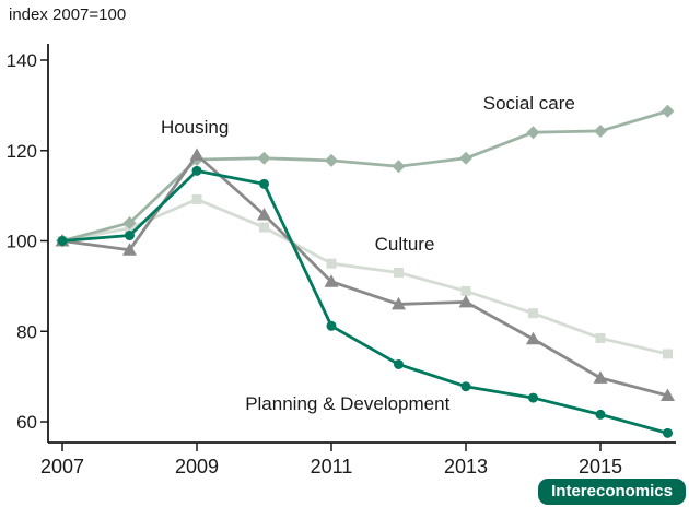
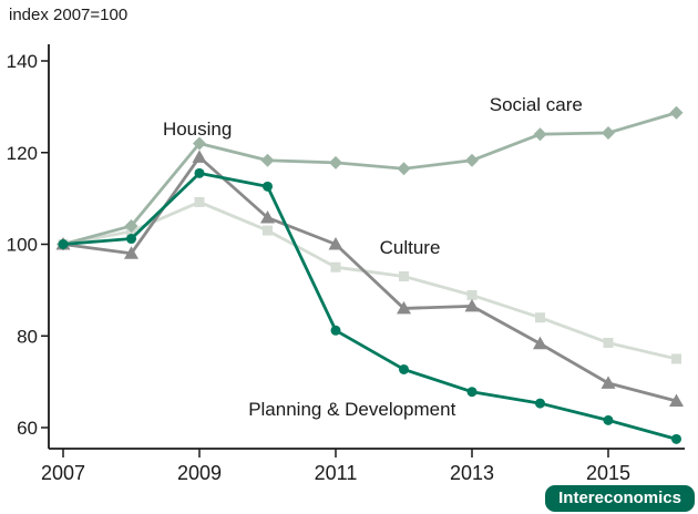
Social care/2009: 118 -> 122
Housing/2011: 91 -> 100
